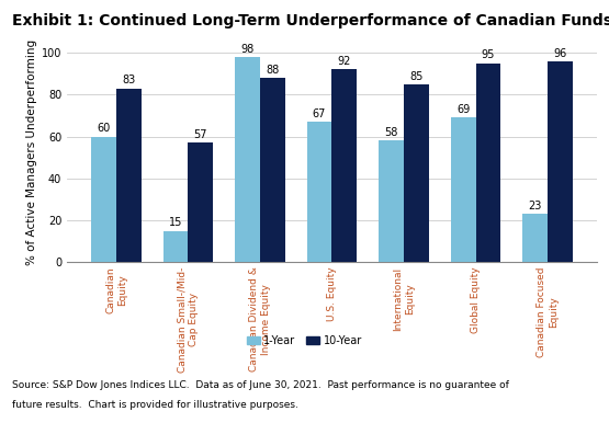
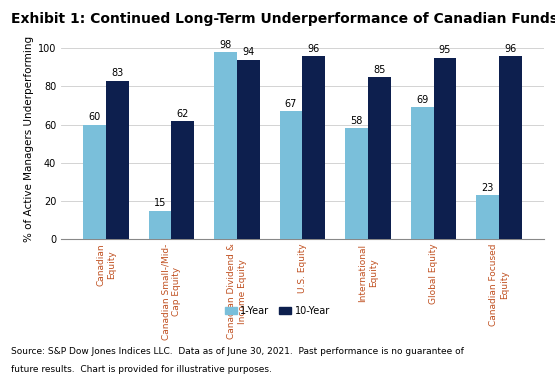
10-Year/Canadian Small-/Mid- Cap Equity: 57 -> 62
10-Year/Canadian Dividend & Income Equity: 88 -> 94
10-Year/U.S. Equity: 92 -> 96
